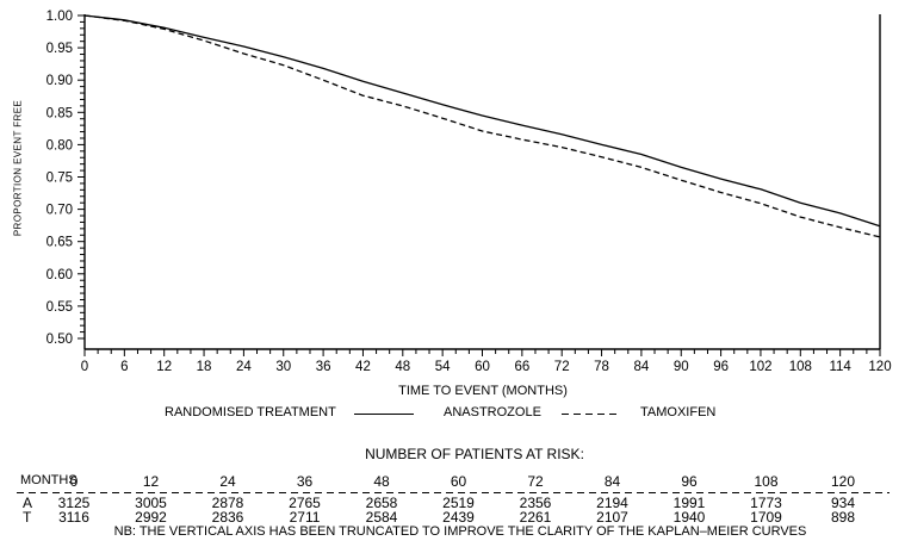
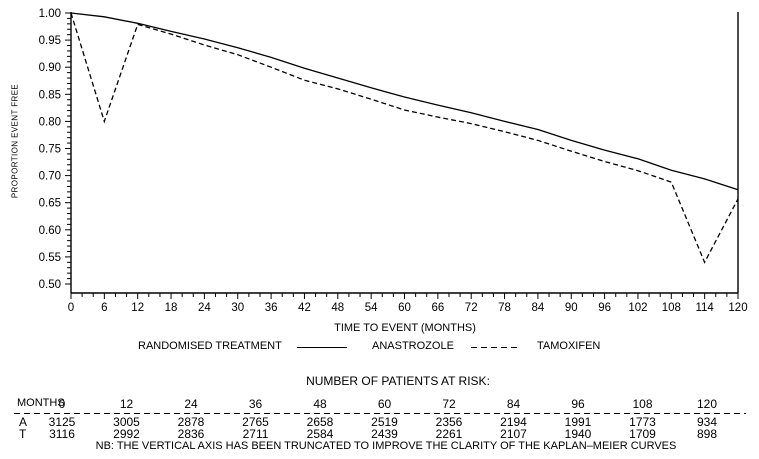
TAMOXIFEN/6: 0.99 -> 0.80
TAMOXIFEN/114: 0.67 -> 0.54
